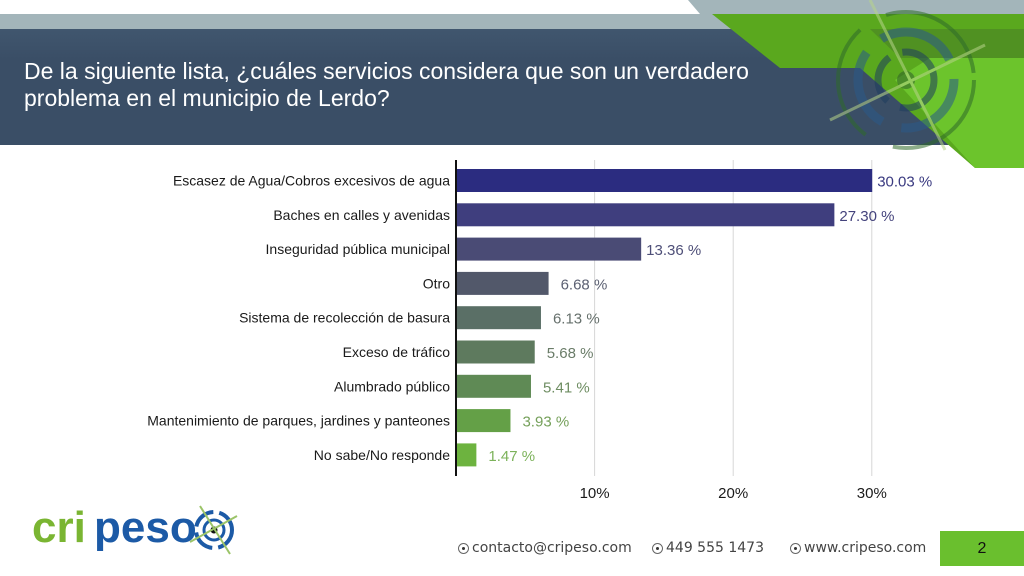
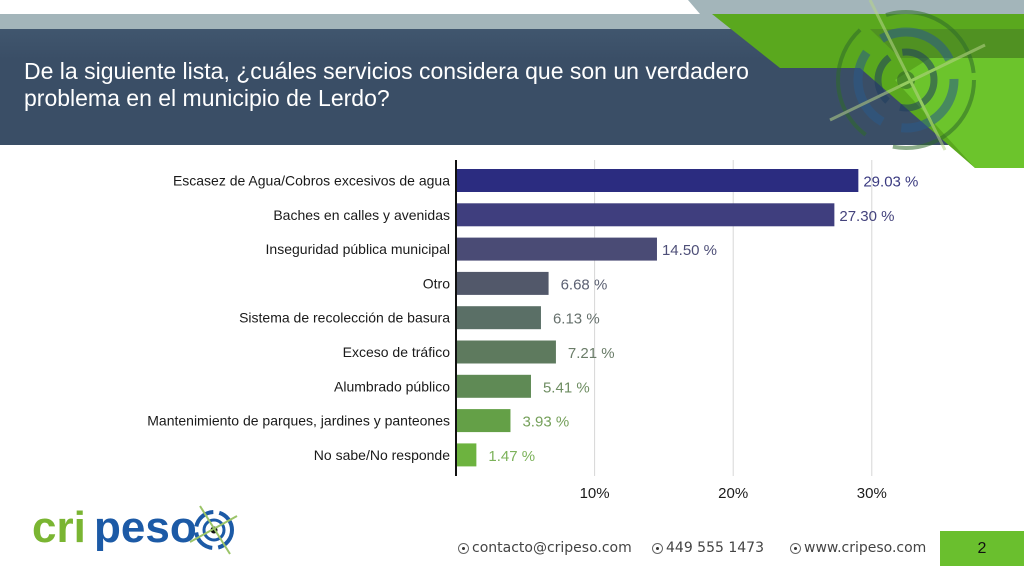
Escasez de Agua/Cobros excesivos de agua: 30.03 -> 29.03
Inseguridad pública municipal: 13.36 -> 14.50
Exceso de tráfico: 5.68 -> 7.21
